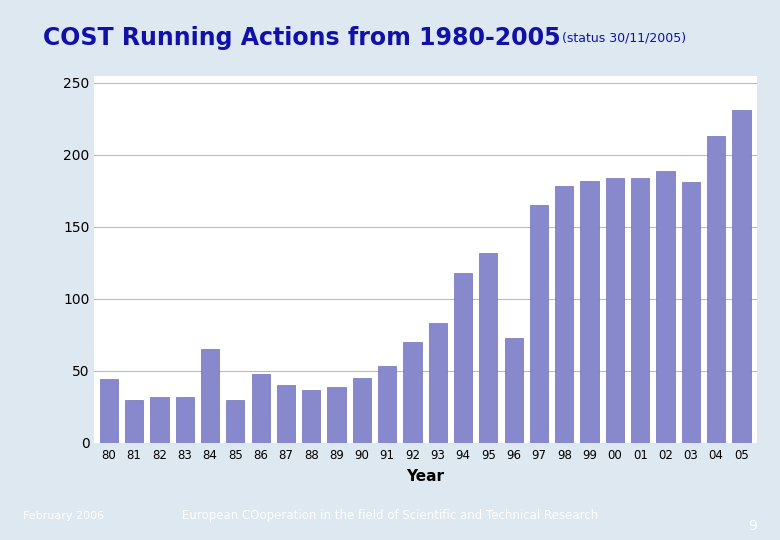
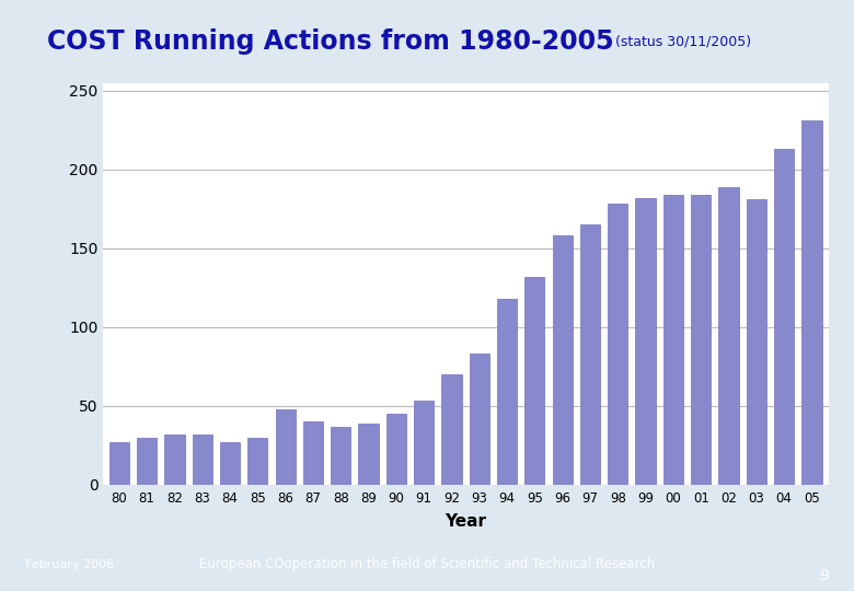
80: 44 -> 27
84: 65 -> 27
96: 73 -> 158
